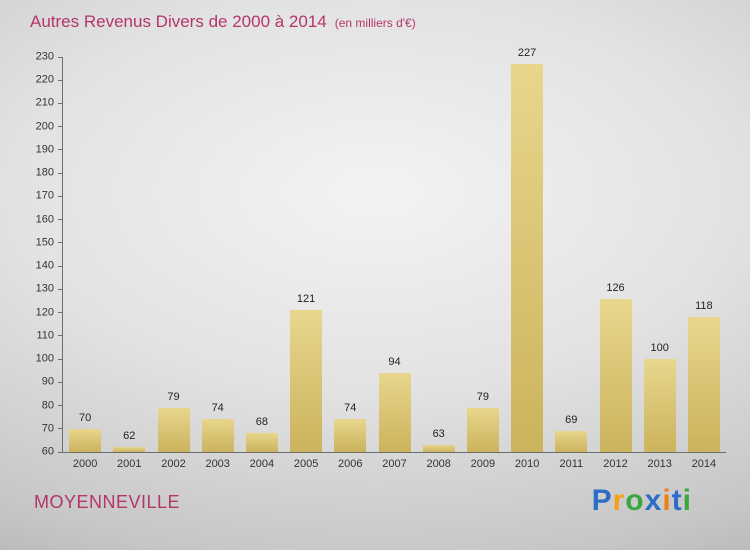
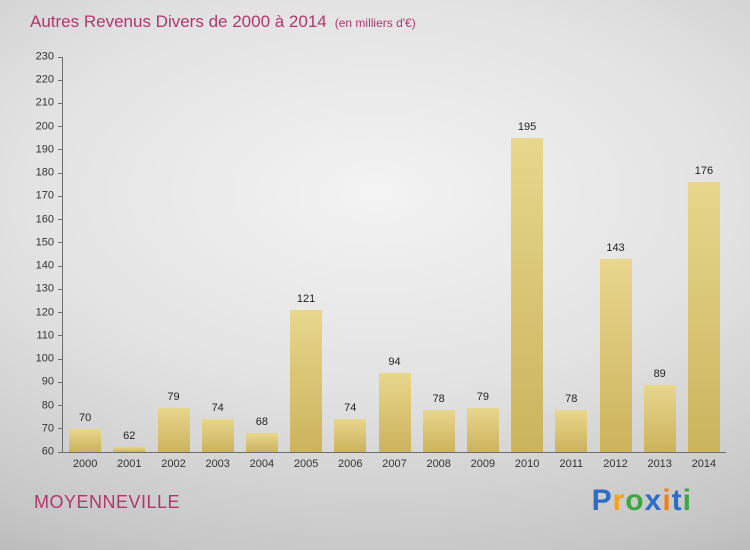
2008: 63 -> 78
2010: 227 -> 195
2011: 69 -> 78
2012: 126 -> 143
2013: 100 -> 89
2014: 118 -> 176
